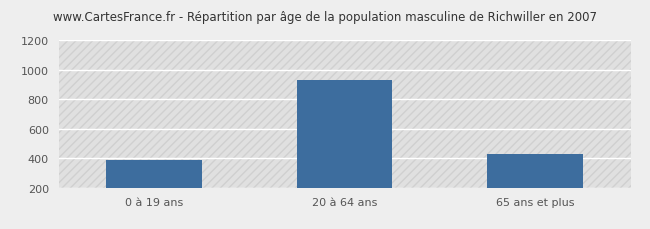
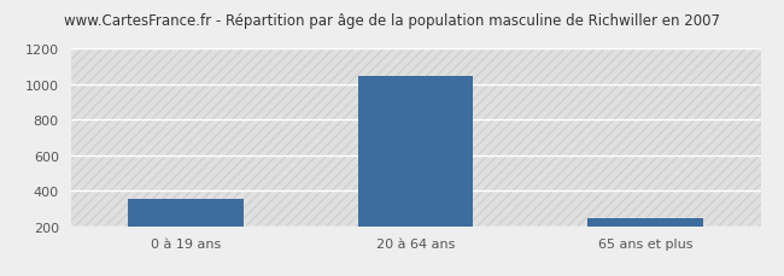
0 à 19 ans: 390 -> 360
20 à 64 ans: 930 -> 1040
65 ans et plus: 430 -> 240
